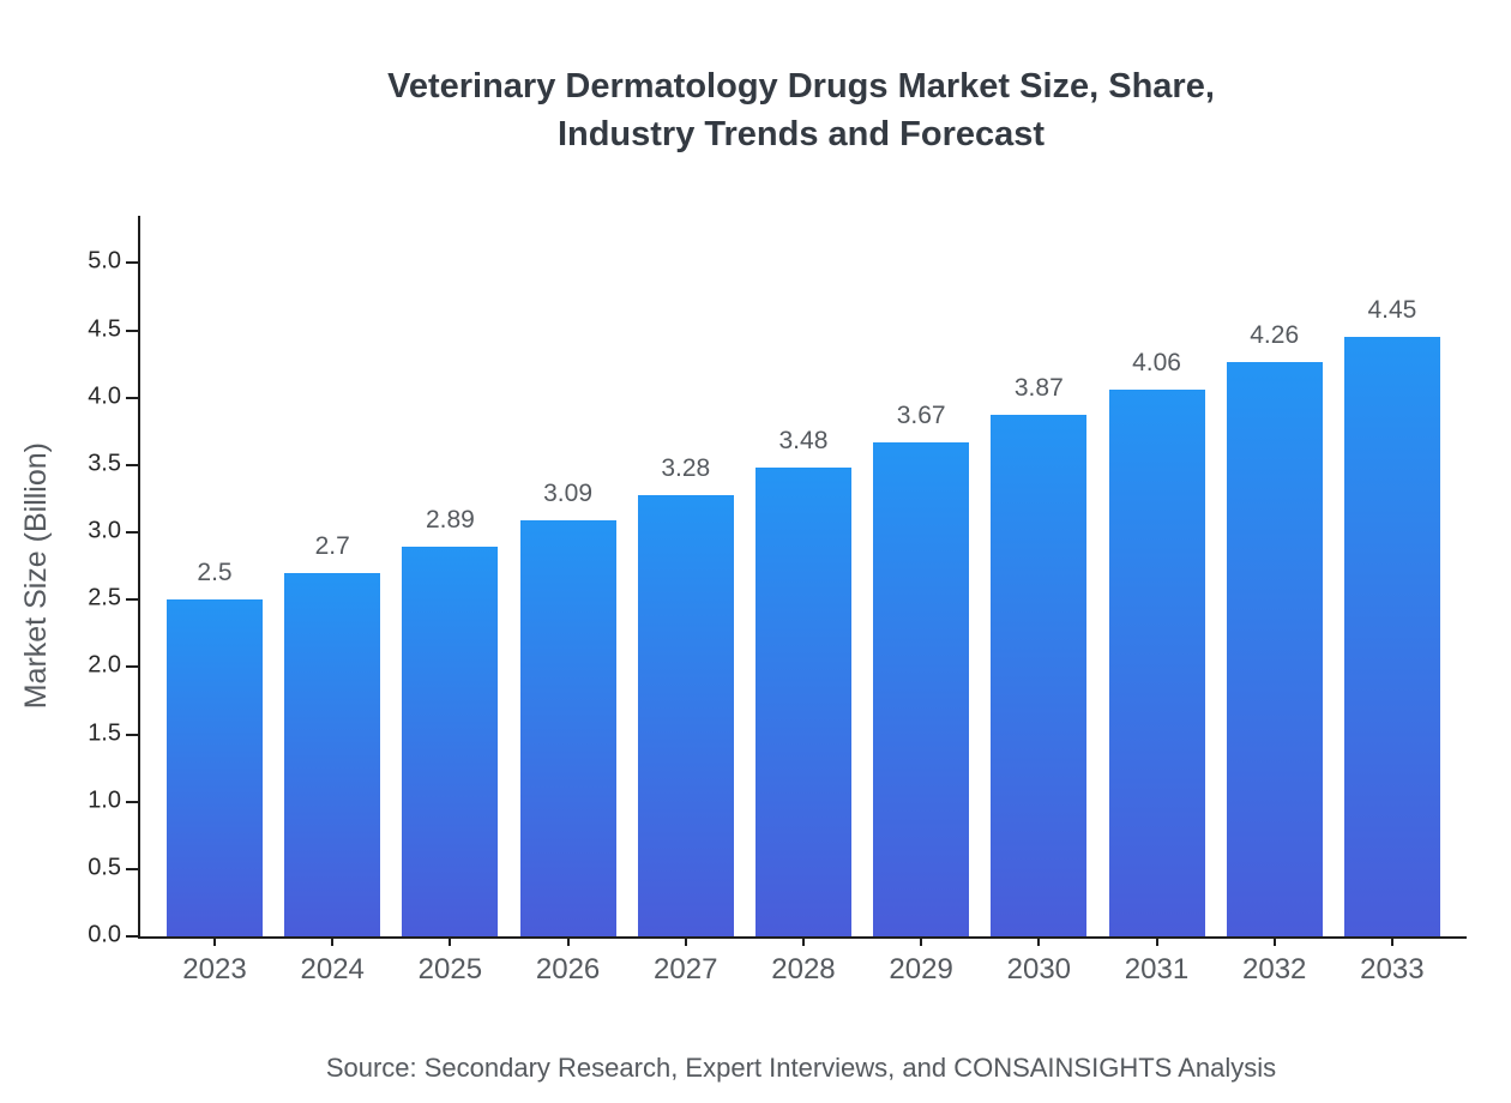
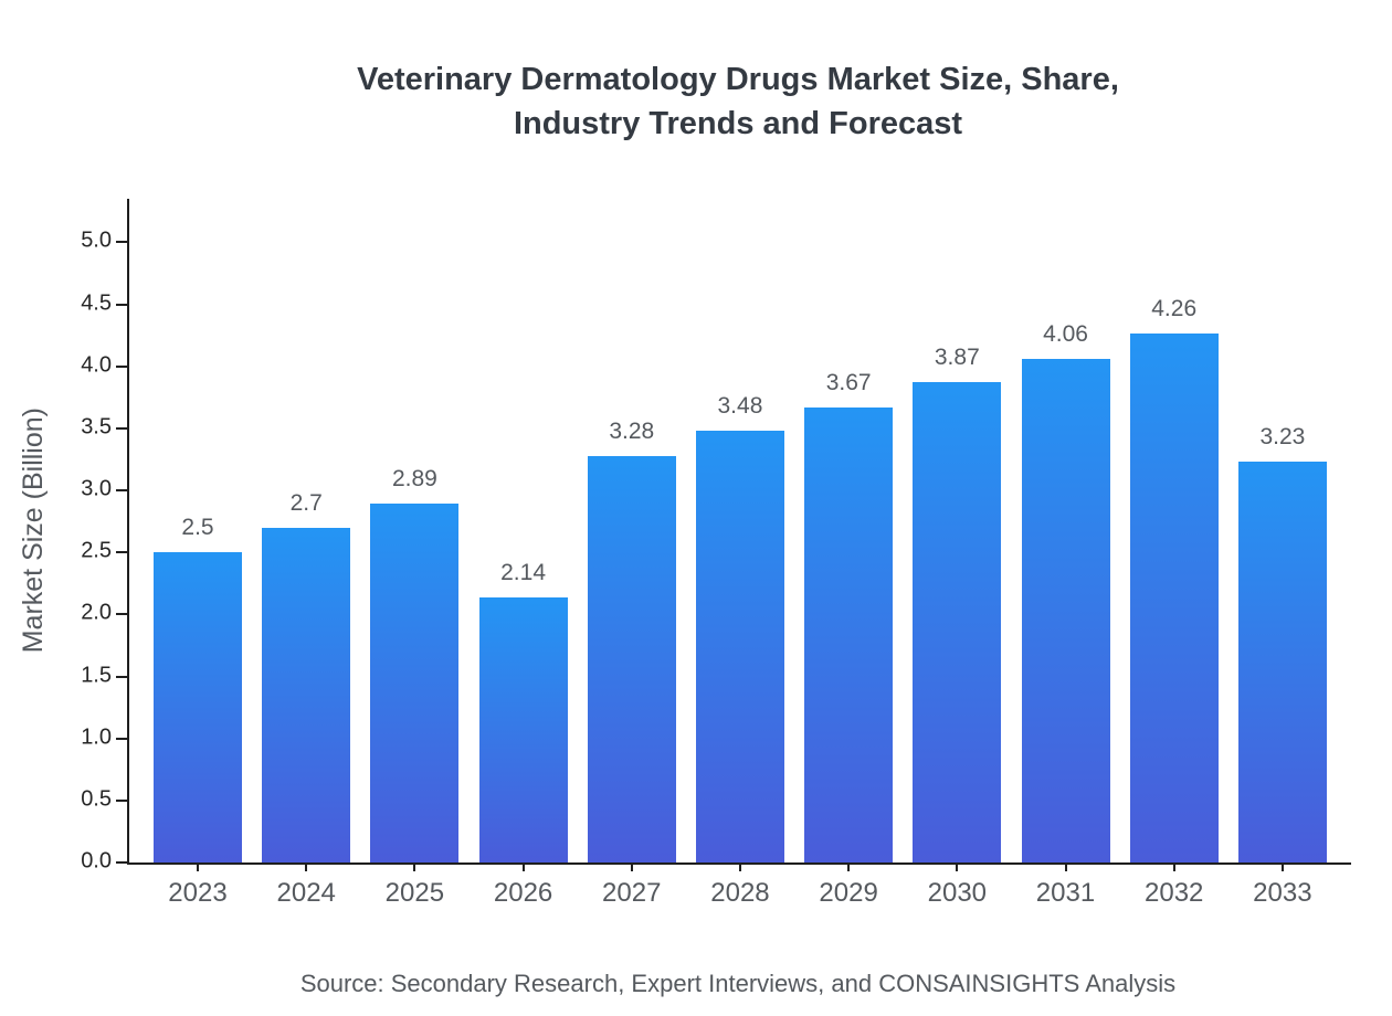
2026: 3.09 -> 2.14
2033: 4.45 -> 3.23
